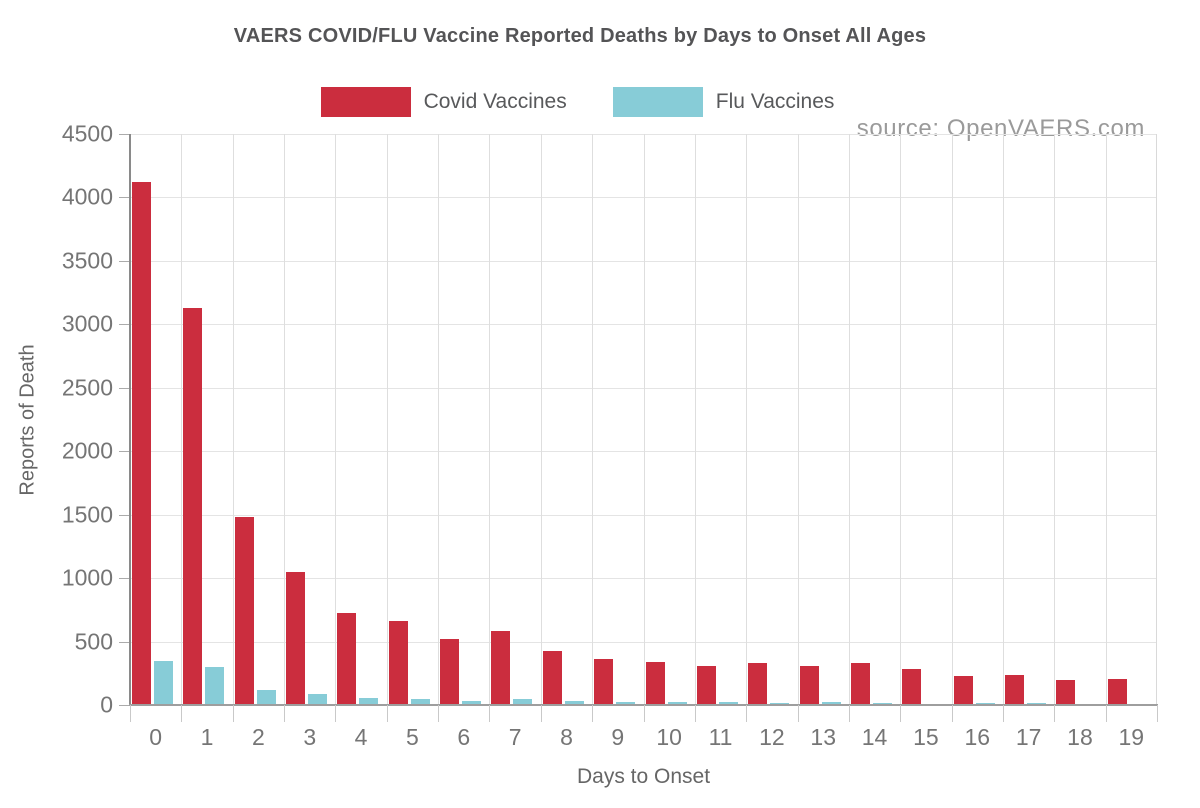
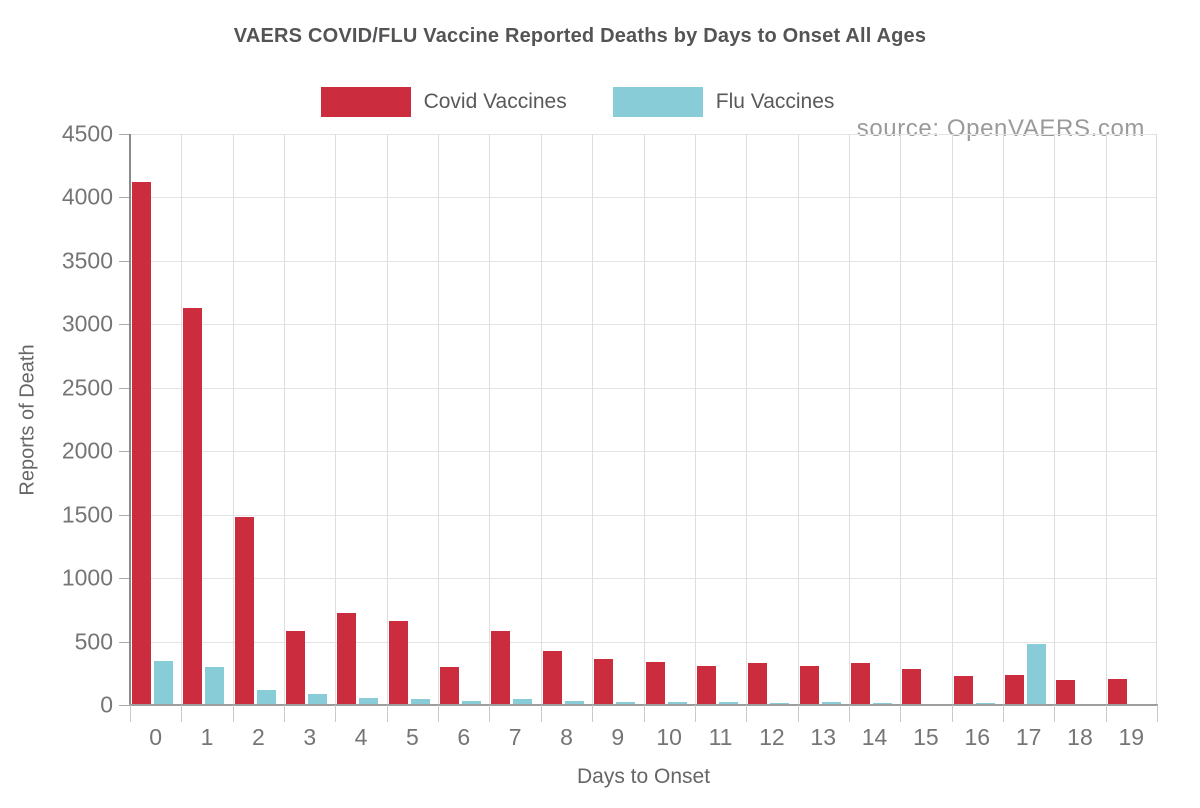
Covid Vaccines/3: 1050 -> 580
Covid Vaccines/6: 520 -> 300
Flu Vaccines/17: 10 -> 480
